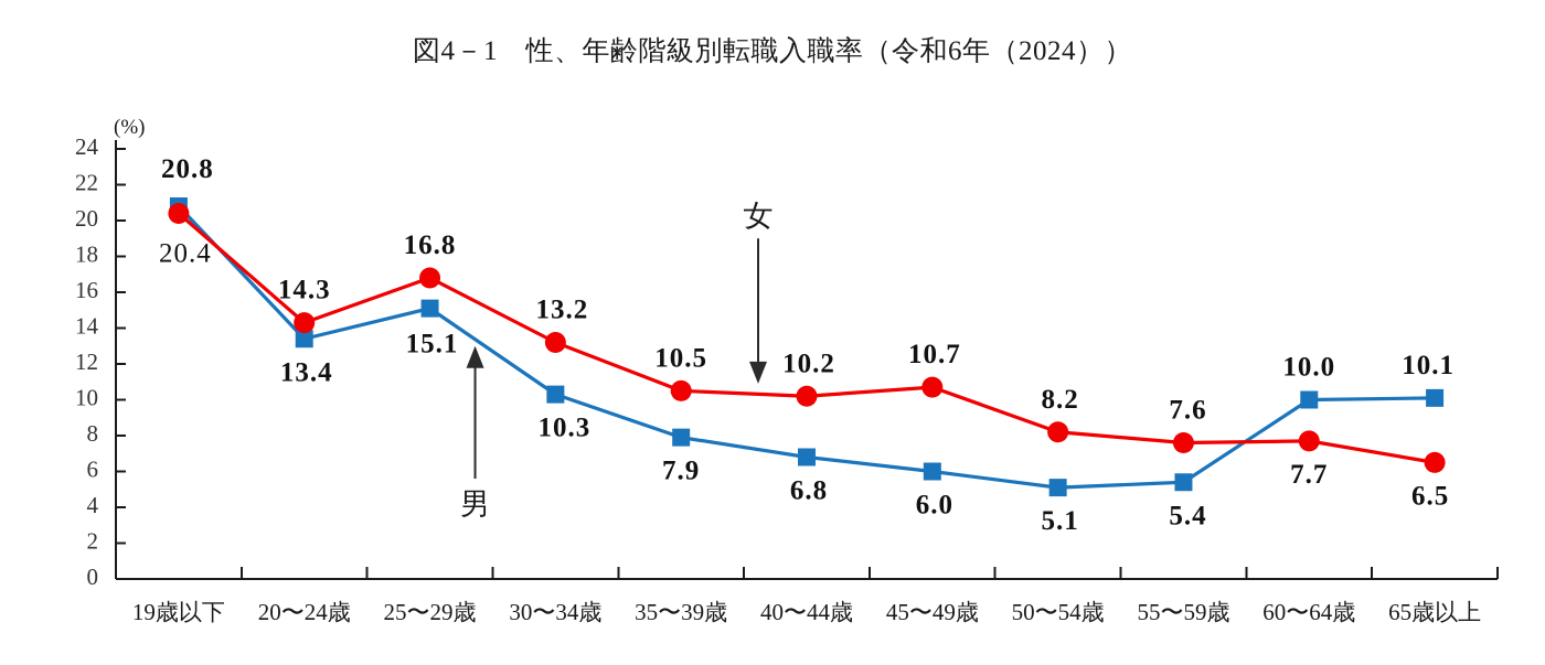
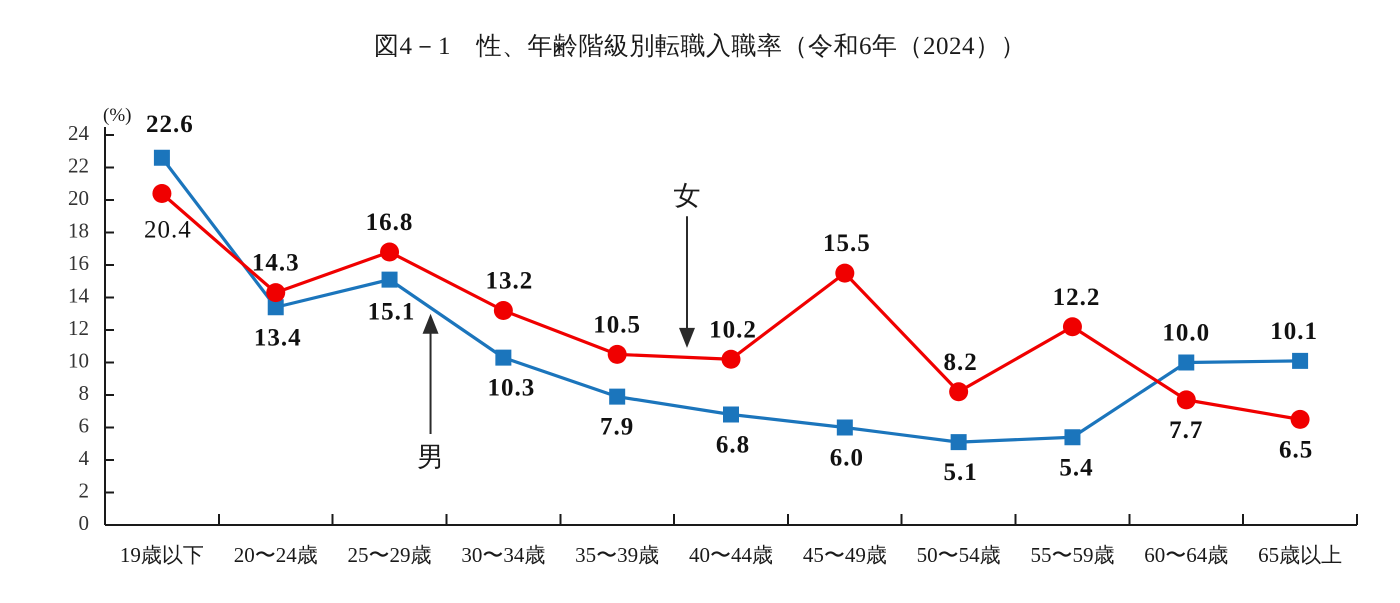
男/19歳以下: 20.8 -> 22.6
女/45〜49歳: 10.7 -> 15.5
女/55〜59歳: 7.6 -> 12.2
